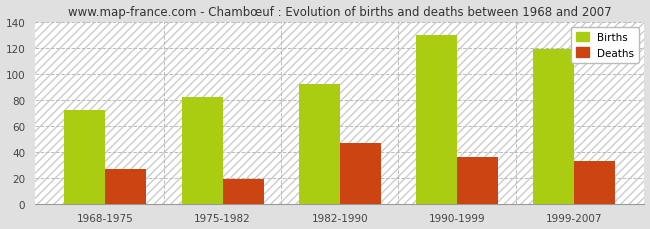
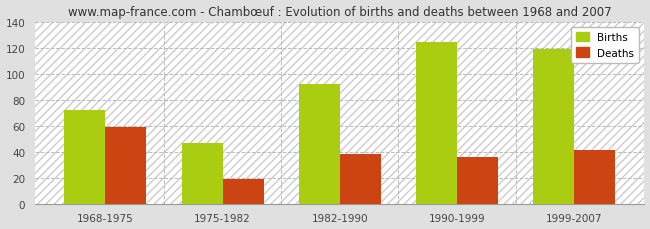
Deaths/1968-1975: 27 -> 59
Births/1975-1982: 82 -> 47
Deaths/1982-1990: 47 -> 38
Births/1990-1999: 130 -> 124
Deaths/1999-2007: 33 -> 41
